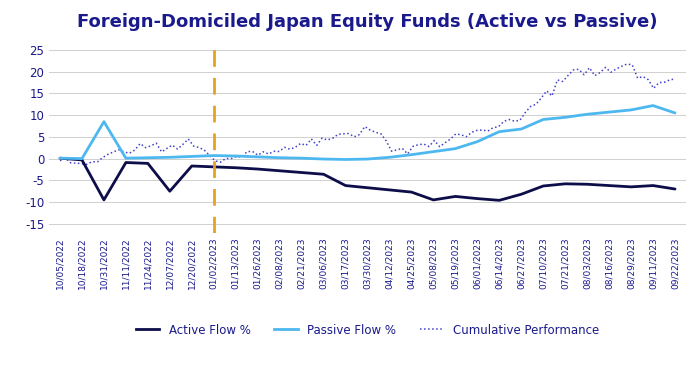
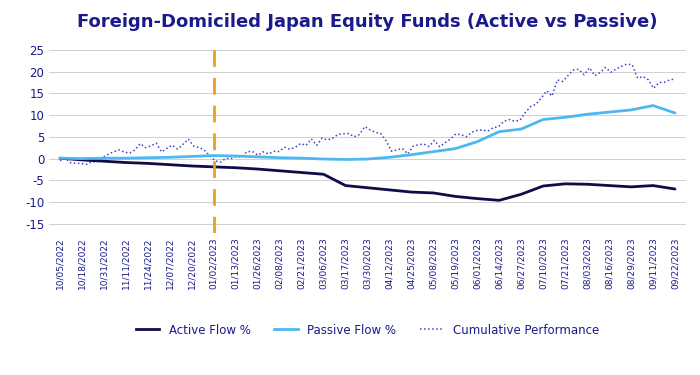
Active Flow %/10/31/2022: -9.5 -> -0.6
Passive Flow %/10/31/2022: 8.5 -> 0.1
Active Flow %/12/07/2022: -7.5 -> -1.4
Active Flow %/05/08/2023: -9.5 -> -7.9
